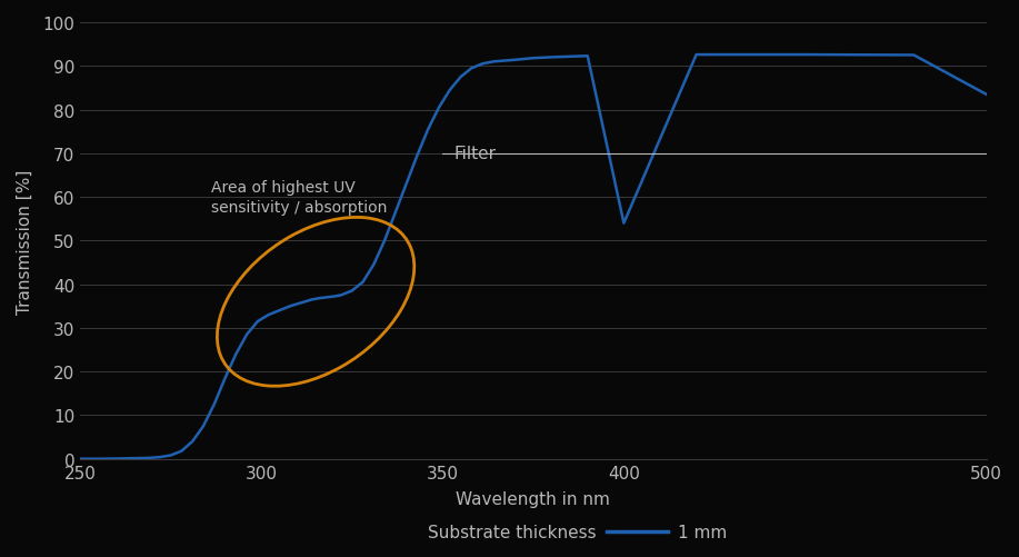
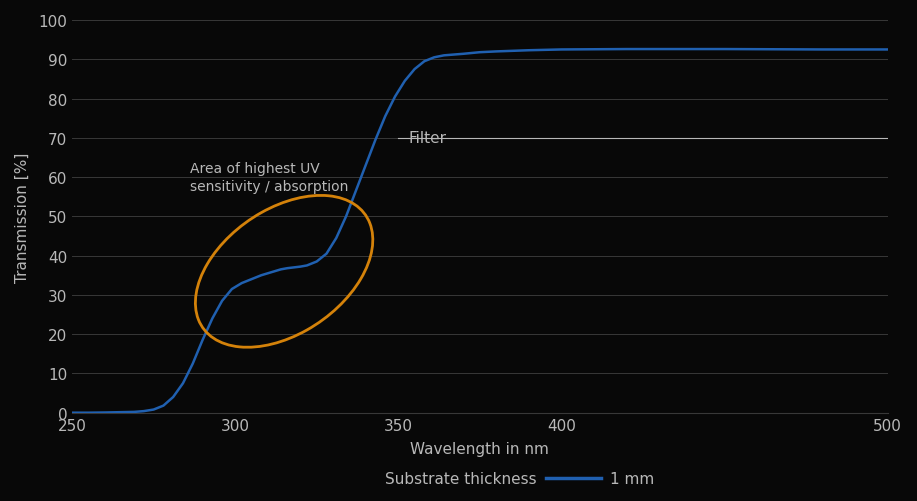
400: 54.0 -> 92.5
500: 83.5 -> 92.5
